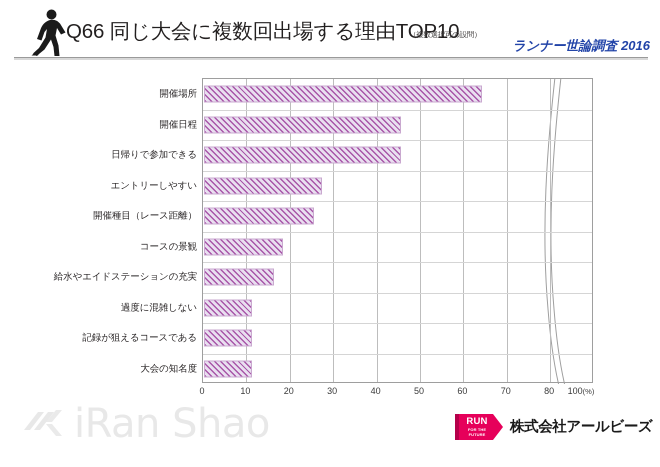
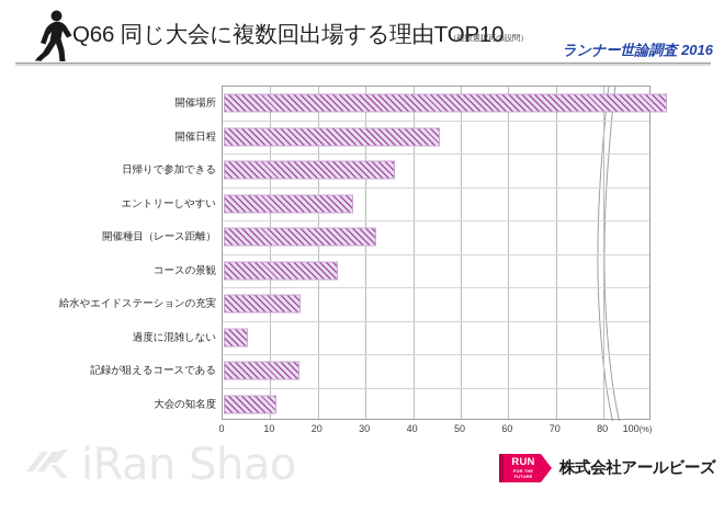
開催場所: 64 -> 93
日帰りで参加できる: 46 -> 36
開催種目（レース距離）: 25 -> 32
コースの景観: 18 -> 24
過度に混雑しない: 11 -> 5
記録が狙えるコースである: 11 -> 16
